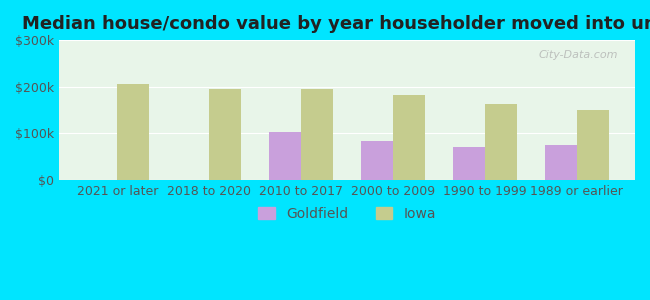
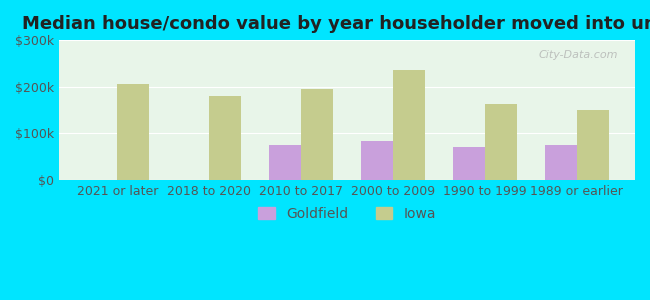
Iowa/2018 to 2020: $196k -> $180k
Goldfield/2010 to 2017: $103k -> $75k
Iowa/2000 to 2009: $182k -> $235k
